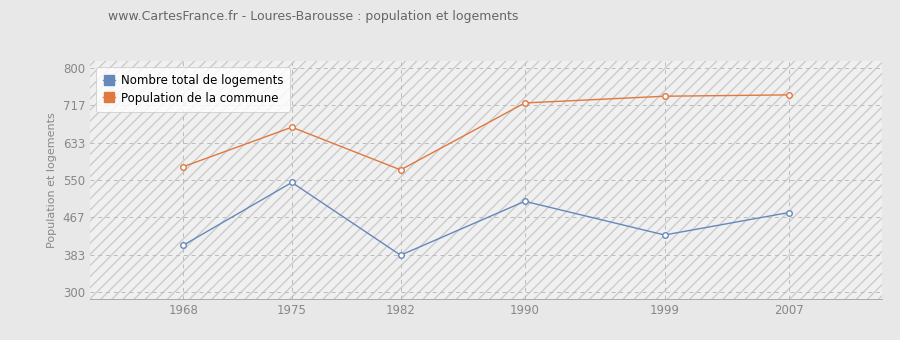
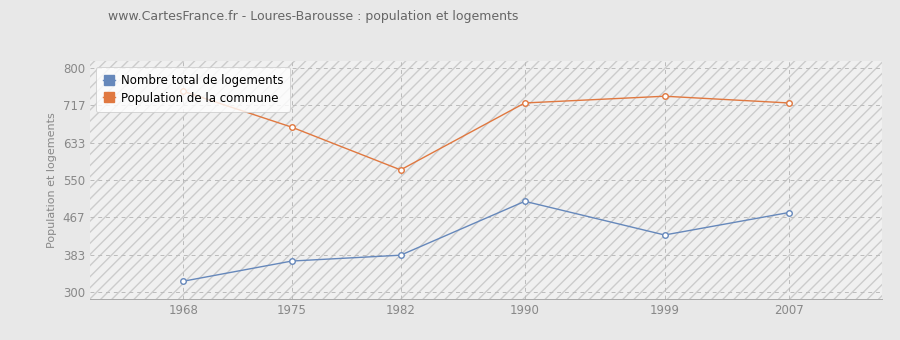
Nombre total de logements/1968: 405 -> 325
Population de la commune/1968: 580 -> 748
Nombre total de logements/1975: 545 -> 370
Population de la commune/2007: 740 -> 722
